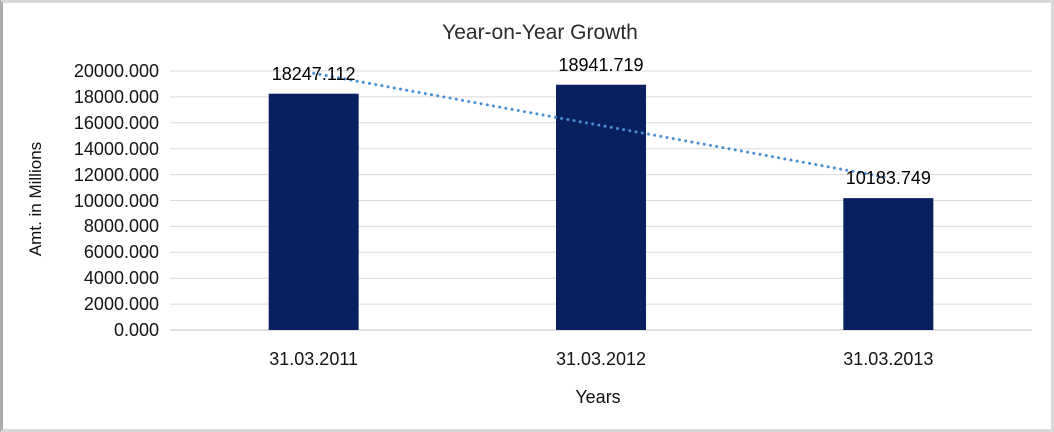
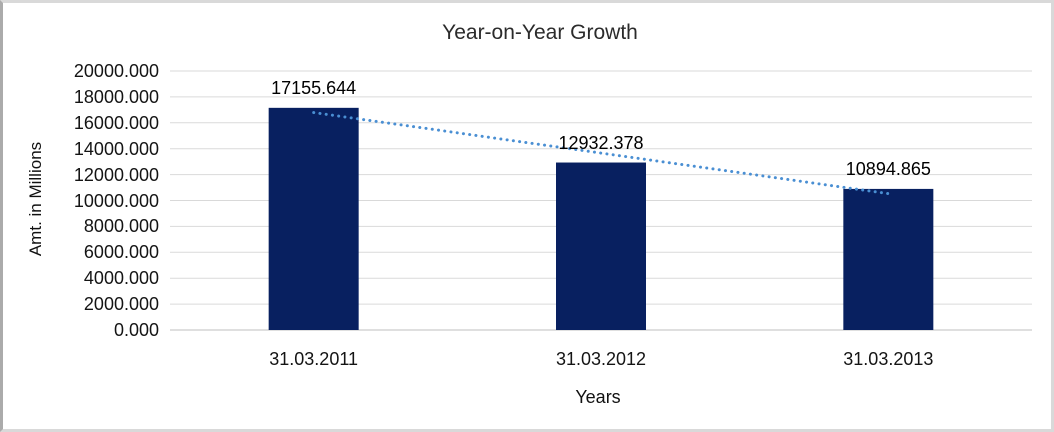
31.03.2011: 18247.112 -> 17155.644
31.03.2012: 18941.719 -> 12932.378
31.03.2013: 10183.749 -> 10894.865
